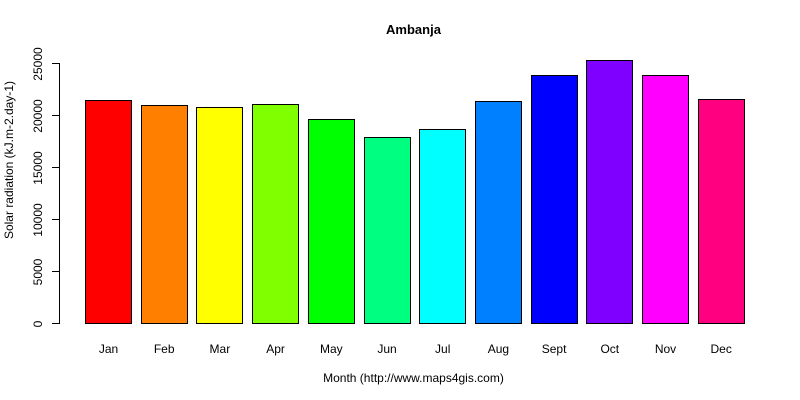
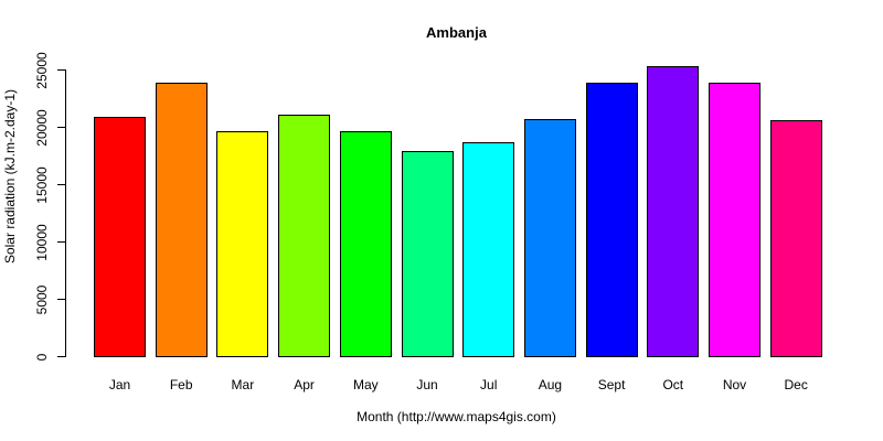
Jan: 21500 -> 20900
Feb: 21000 -> 23900
Mar: 20800 -> 19700
Aug: 21400 -> 20700
Dec: 21500 -> 20600
